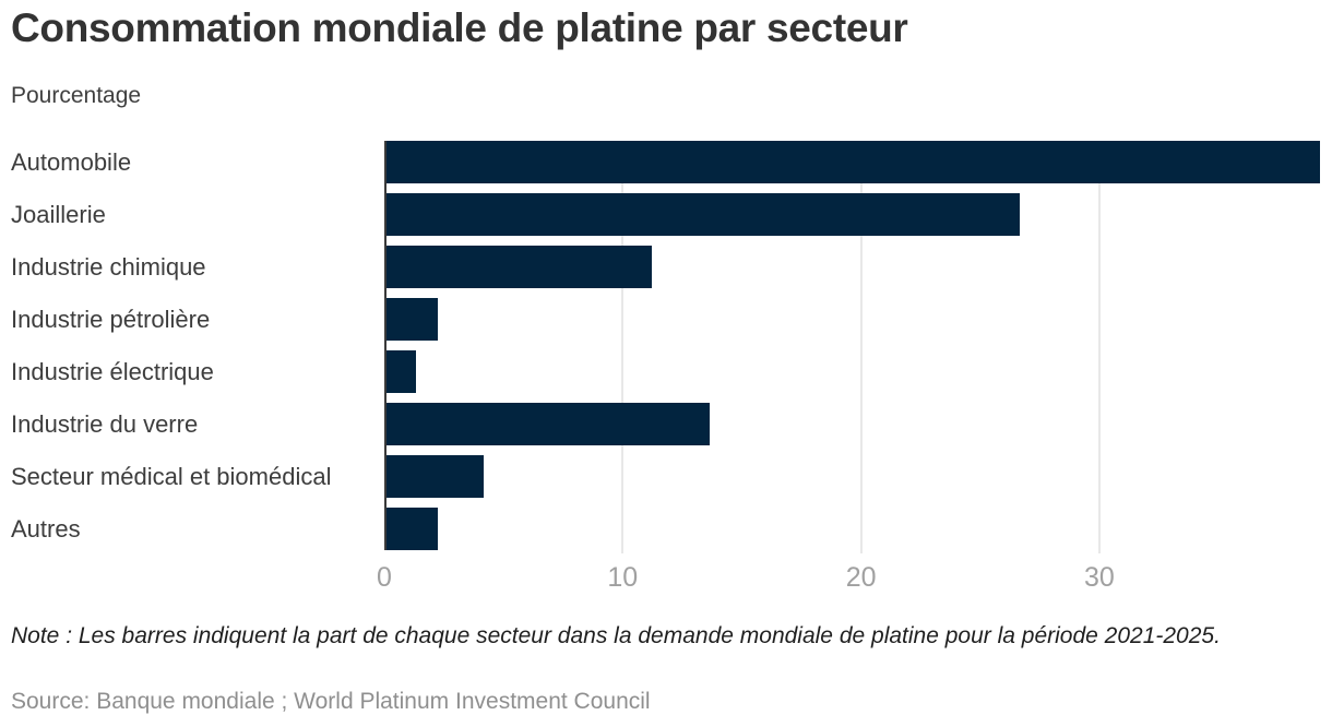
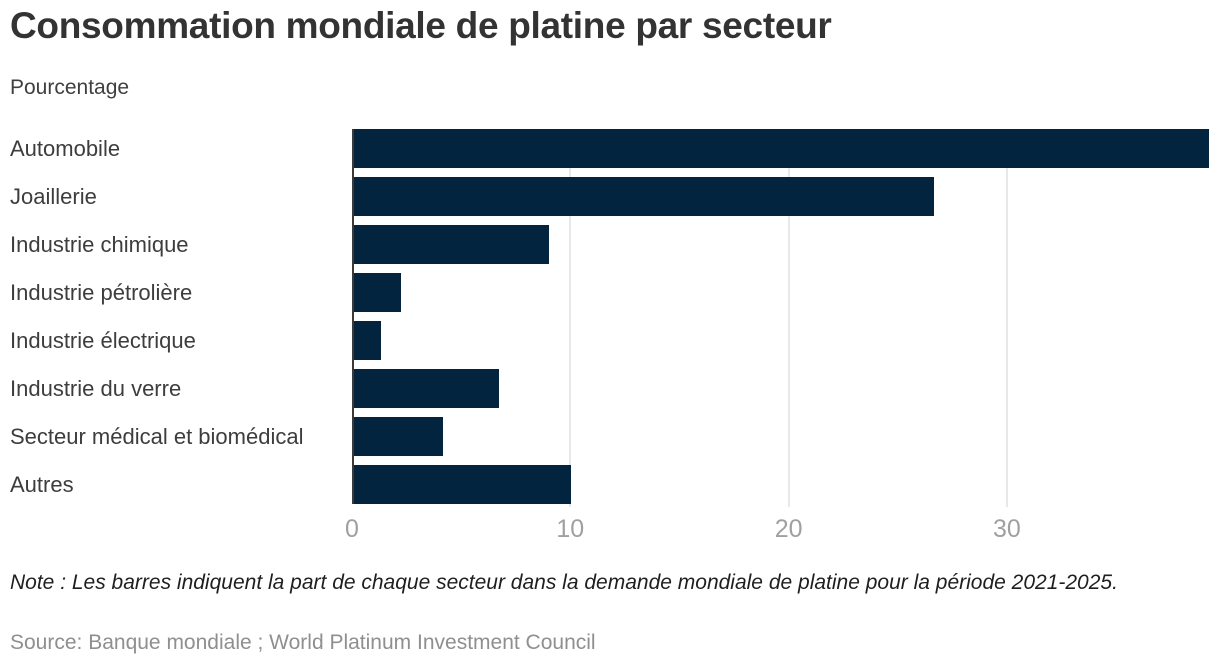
Industrie chimique: 11.2 -> 9.0
Industrie du verre: 13.6 -> 6.7
Autres: 2.2 -> 10.0
